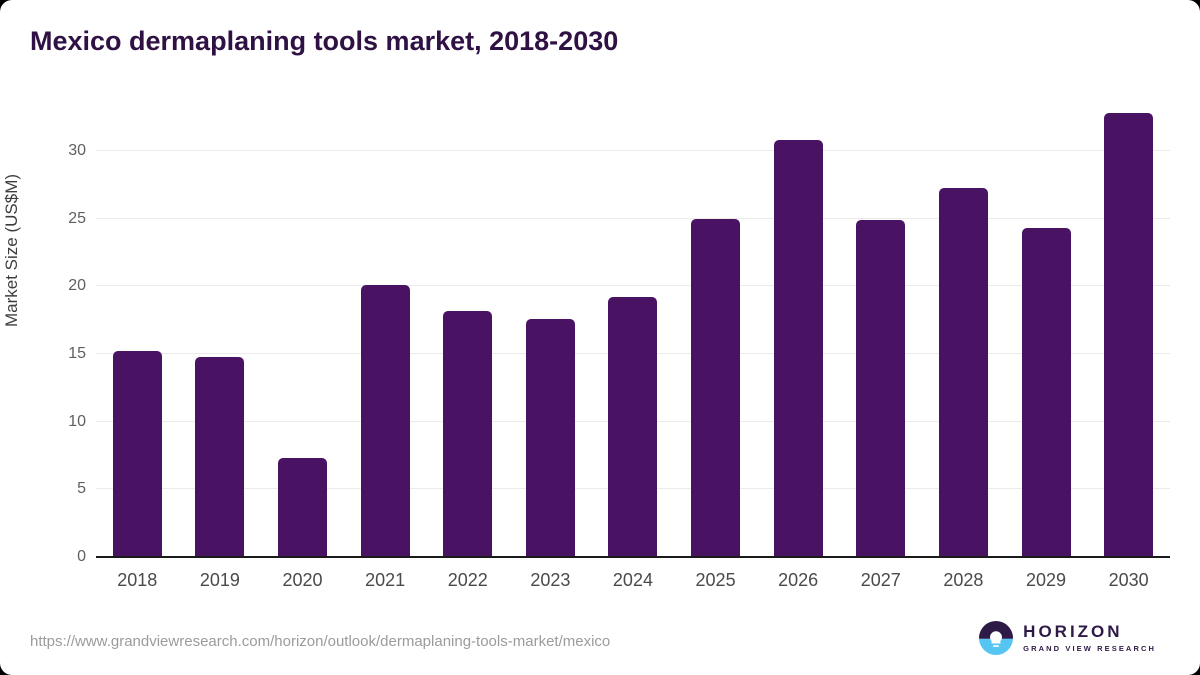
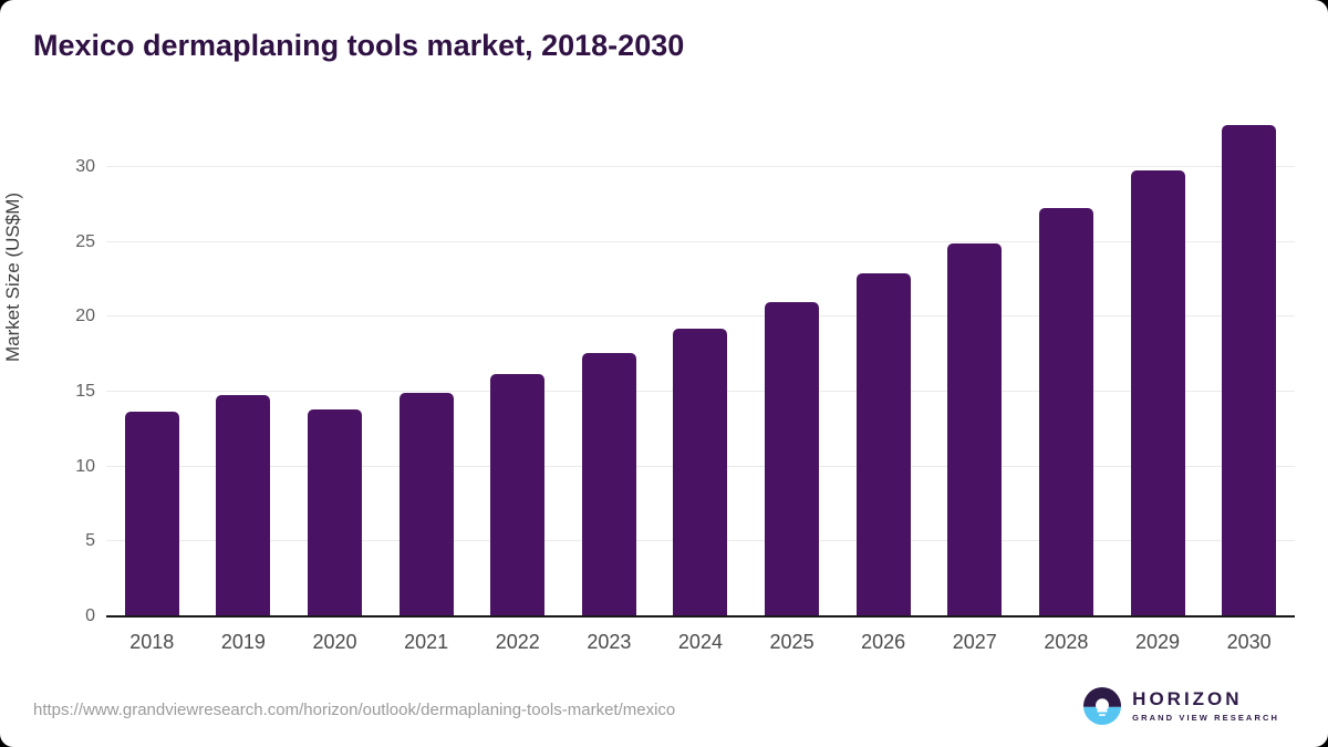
2018: 15.2 -> 13.7
2020: 7.3 -> 13.8
2021: 20.1 -> 14.9
2022: 18.2 -> 16.2
2025: 25.0 -> 21.0
2026: 30.8 -> 22.9
2029: 24.3 -> 29.8
